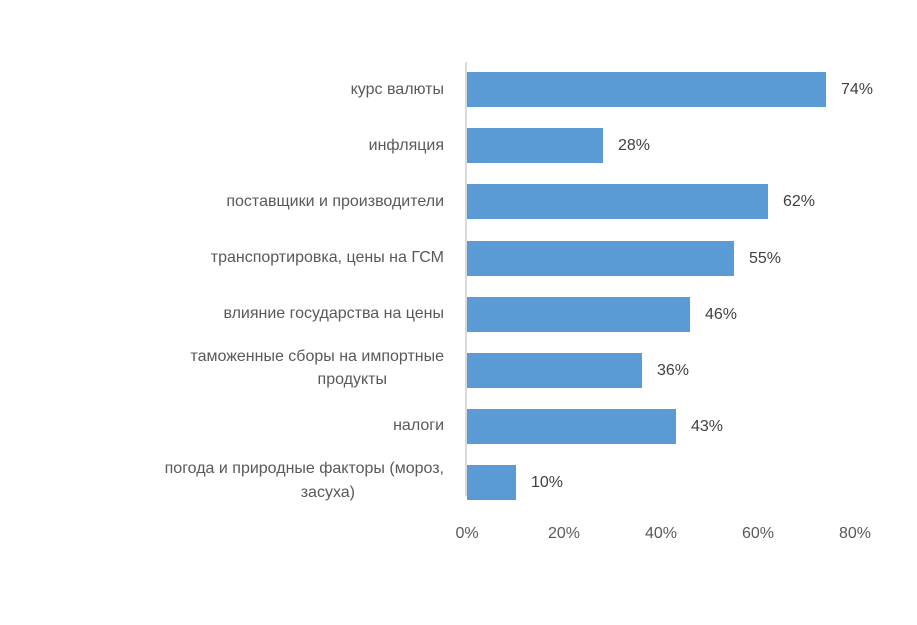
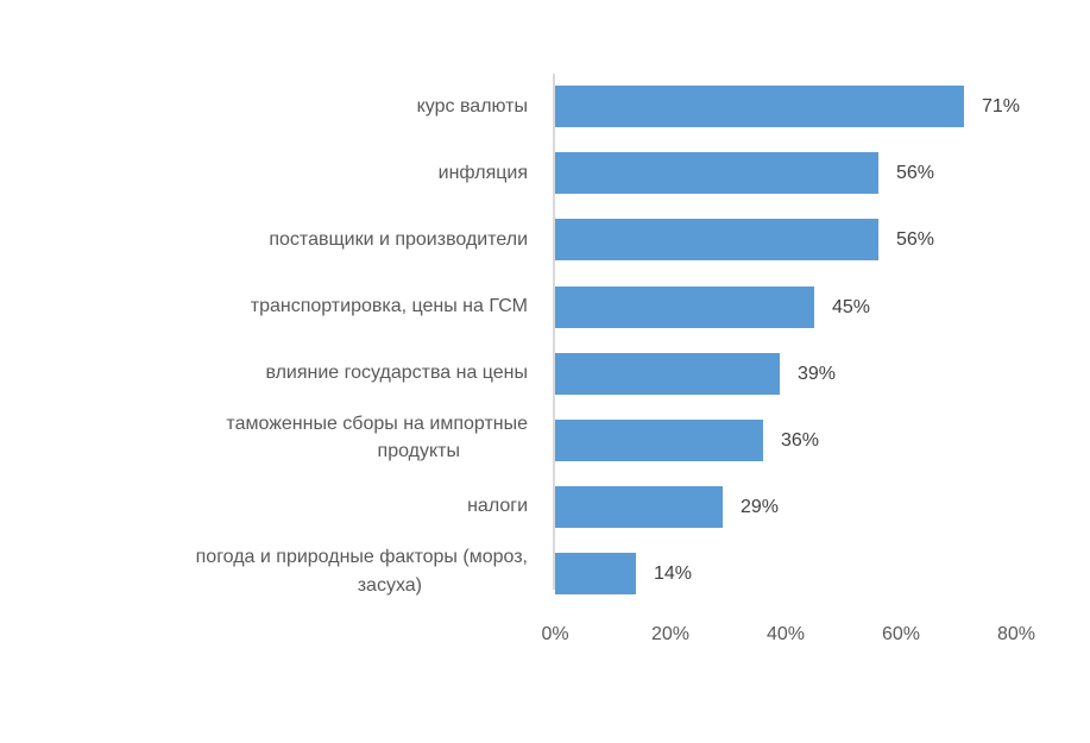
курс валюты: 74% -> 71%
инфляция: 28% -> 56%
поставщики и производители: 62% -> 56%
транспортировка, цены на ГСМ: 55% -> 45%
влияние государства на цены: 46% -> 39%
налоги: 43% -> 29%
погода и природные факторы (мороз, засуха): 10% -> 14%
